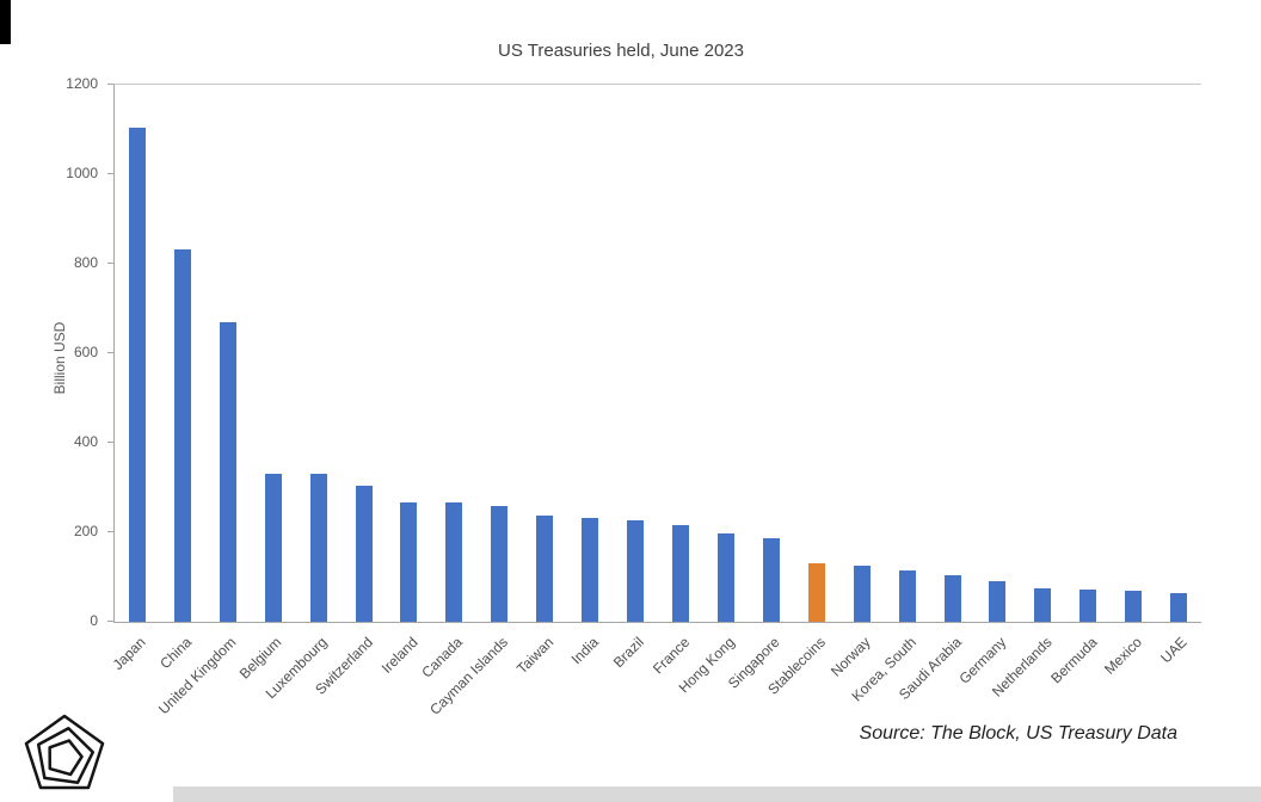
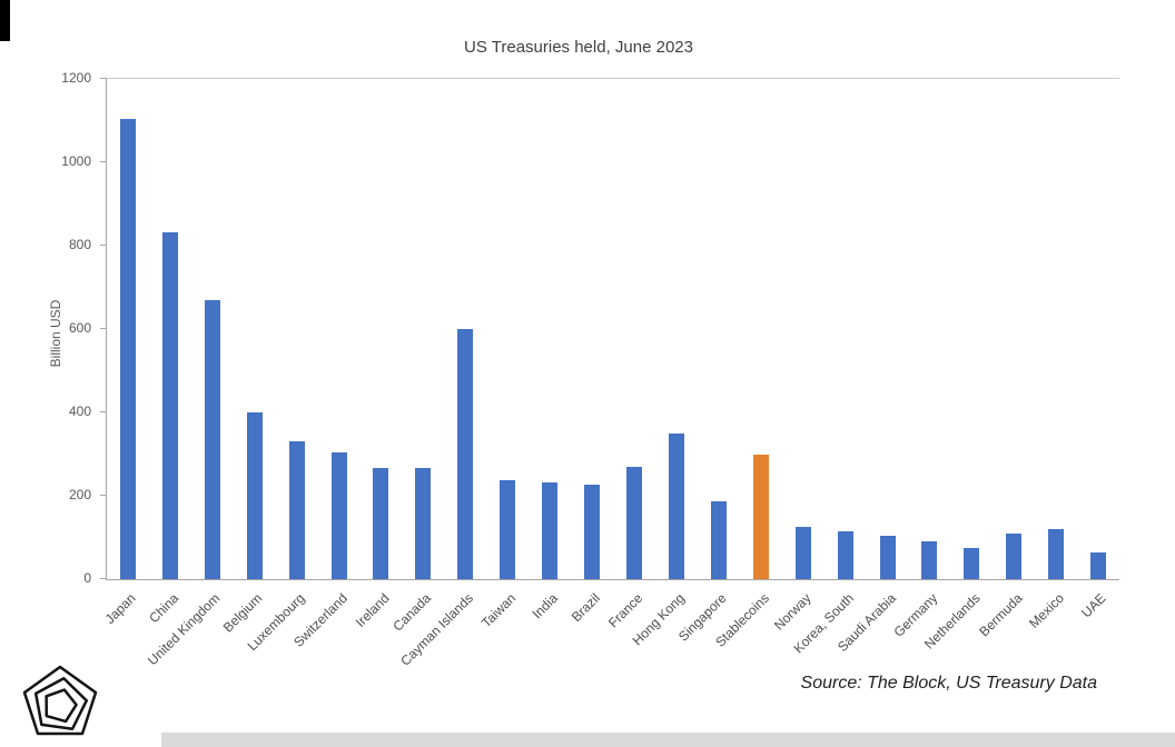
Belgium: 330 -> 400
Cayman Islands: 260 -> 600
France: 220 -> 270
Hong Kong: 200 -> 350
Stablecoins: 130 -> 300
Bermuda: 70 -> 110
Mexico: 70 -> 120
